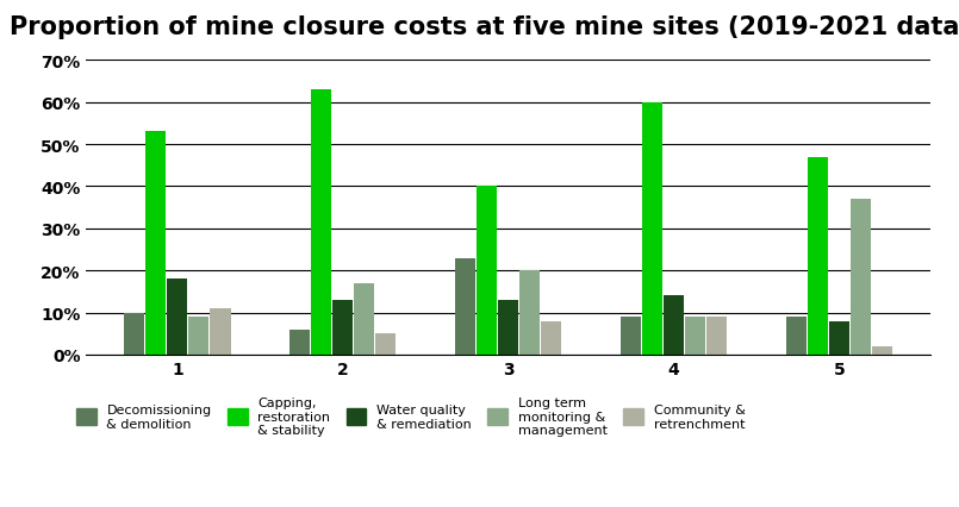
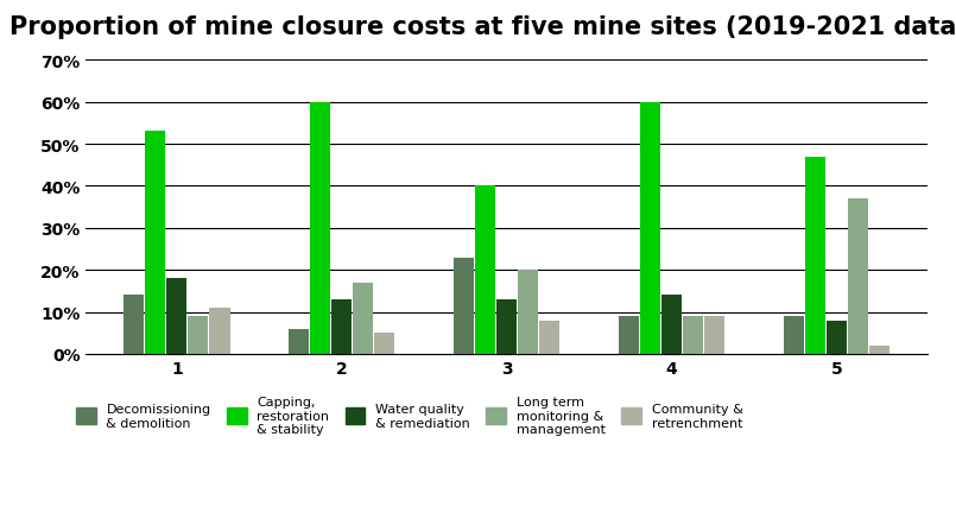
Decomissioning & demolition/1: 10% -> 14%
Capping, restoration & stability/2: 63% -> 60%
